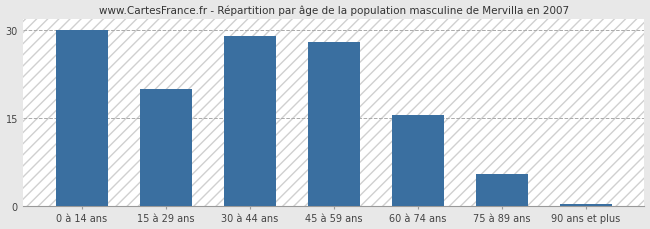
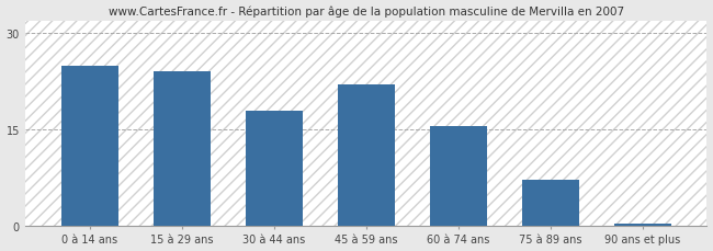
0 à 14 ans: 30.0 -> 25.0
15 à 29 ans: 20.0 -> 24.0
30 à 44 ans: 29.0 -> 18.0
45 à 59 ans: 28.0 -> 22.0
75 à 89 ans: 5.5 -> 7.2
